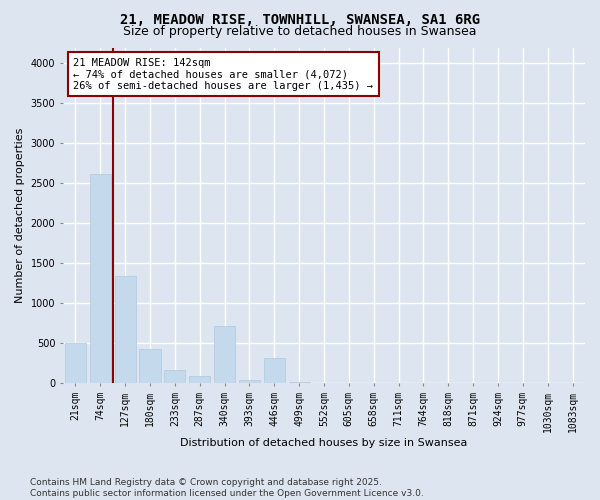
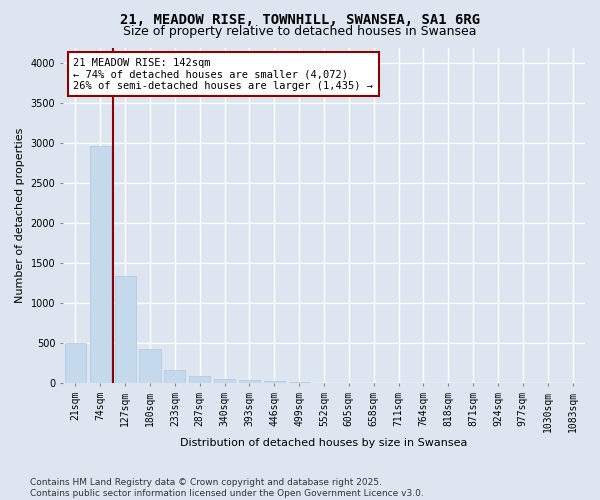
74sqm: 2620 -> 2970
340sqm: 720 -> 50
446sqm: 320 -> 30
